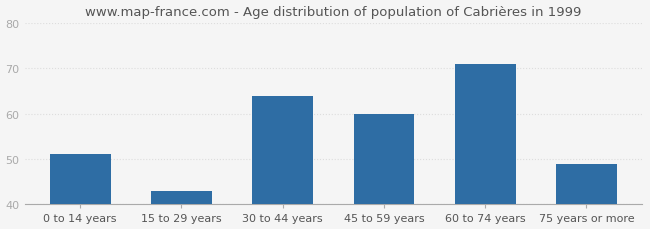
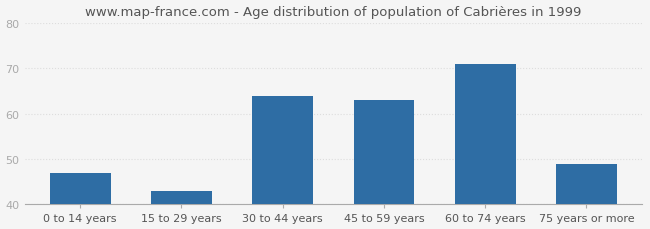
0 to 14 years: 51 -> 47
45 to 59 years: 60 -> 63
